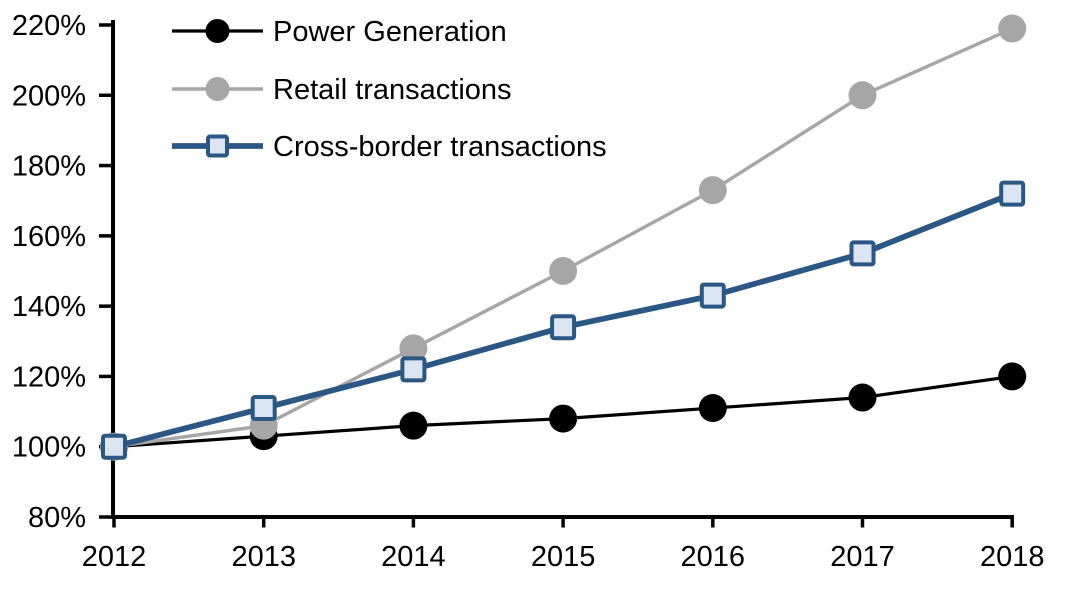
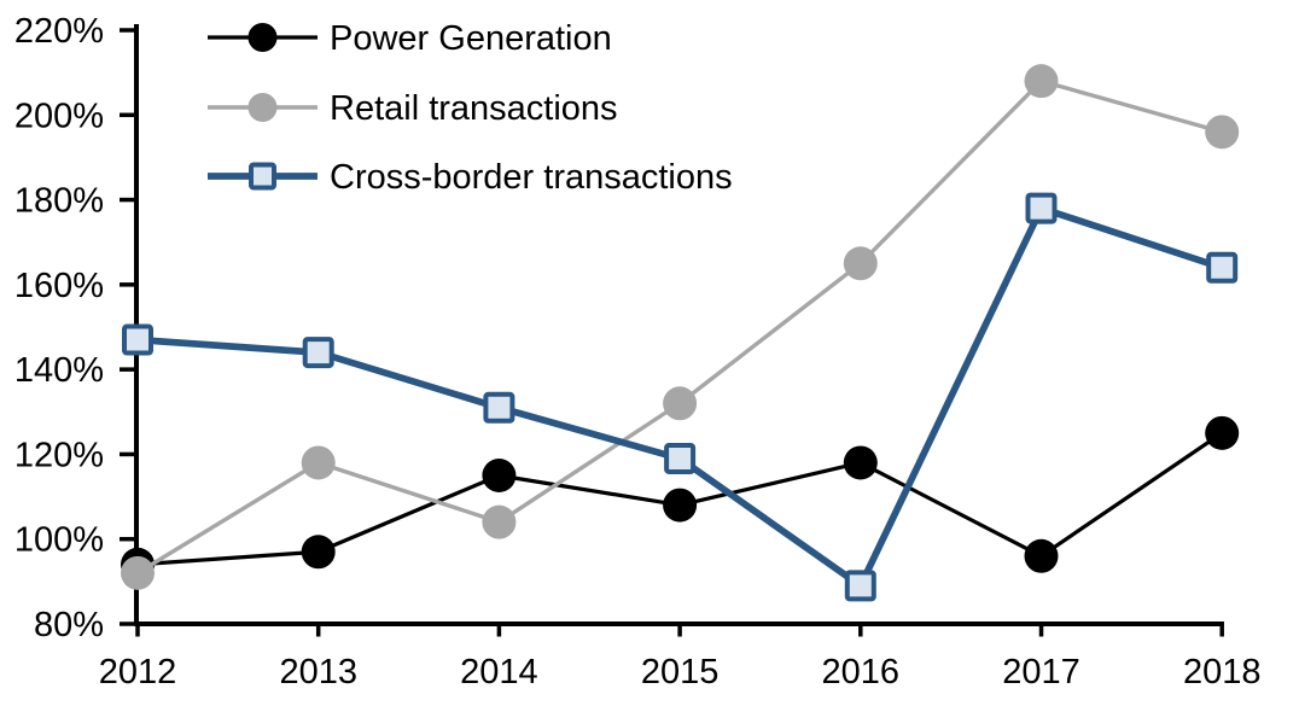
Power Generation/2012: 100% -> 94%
Retail transactions/2012: 100% -> 92%
Cross-border transactions/2012: 100% -> 147%
Power Generation/2013: 103% -> 97%
Retail transactions/2013: 106% -> 118%
Cross-border transactions/2013: 111% -> 144%
Power Generation/2014: 106% -> 115%
Retail transactions/2014: 128% -> 104%
Cross-border transactions/2014: 122% -> 131%
Retail transactions/2015: 150% -> 132%
Cross-border transactions/2015: 134% -> 119%
Power Generation/2016: 111% -> 118%
Retail transactions/2016: 173% -> 165%
Cross-border transactions/2016: 143% -> 89%
Power Generation/2017: 114% -> 96%
Retail transactions/2017: 200% -> 208%
Cross-border transactions/2017: 155% -> 178%
Power Generation/2018: 120% -> 125%
Retail transactions/2018: 219% -> 196%
Cross-border transactions/2018: 172% -> 164%
